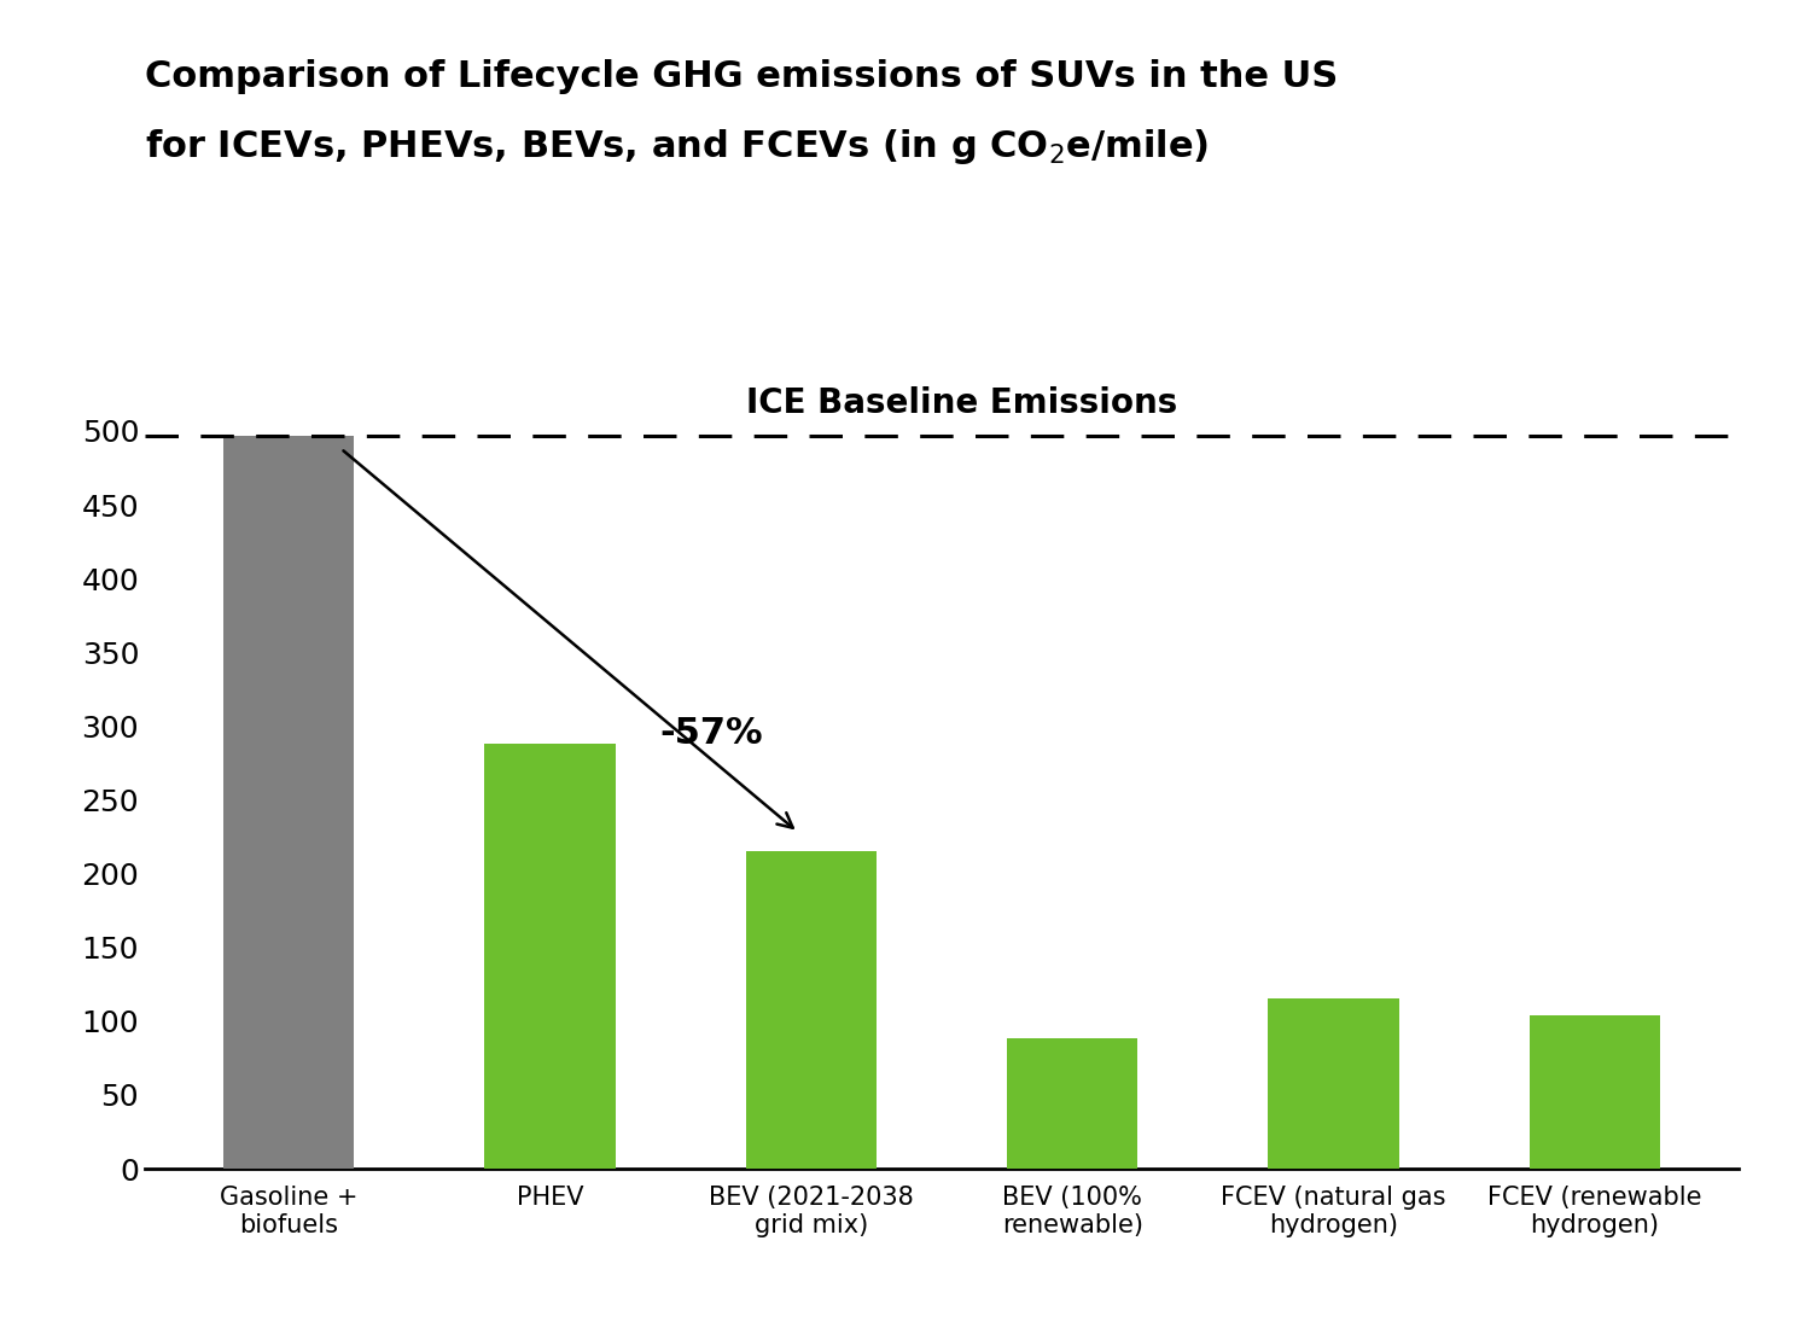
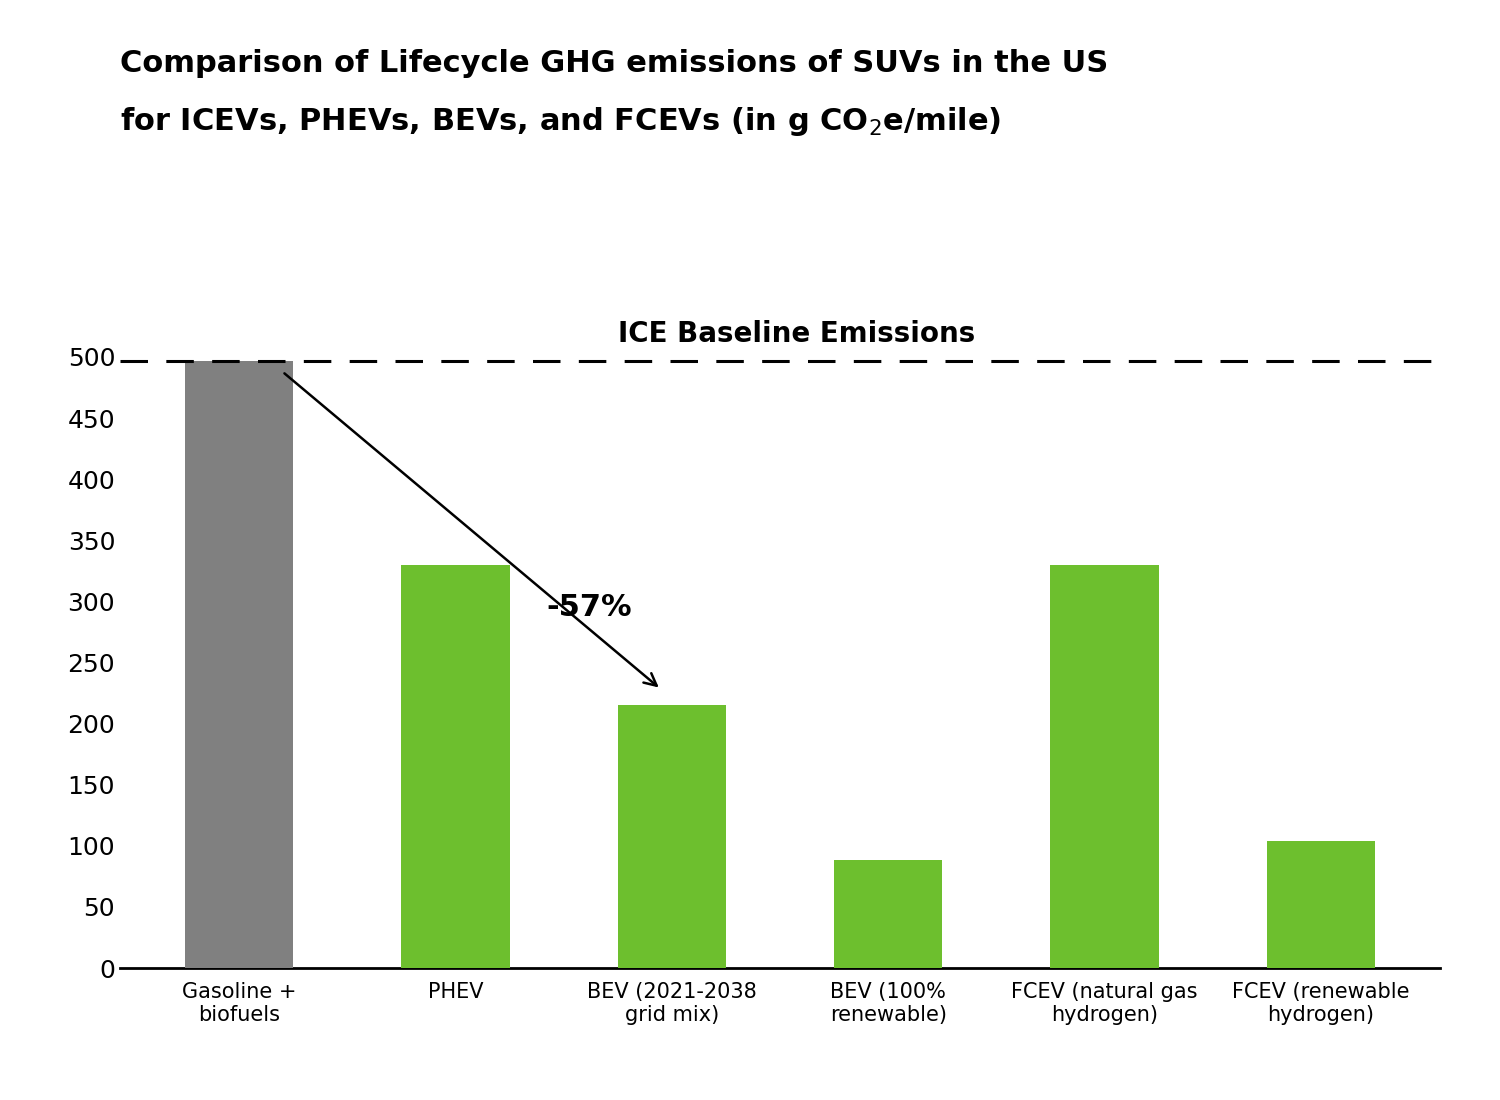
PHEV: 288 -> 330
FCEV (natural gas hydrogen): 115 -> 330
